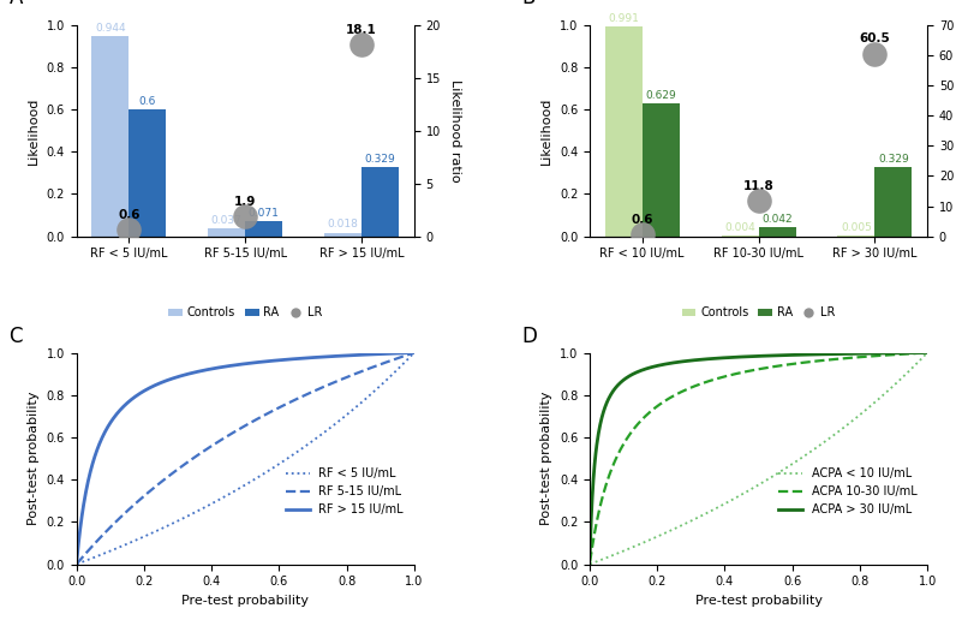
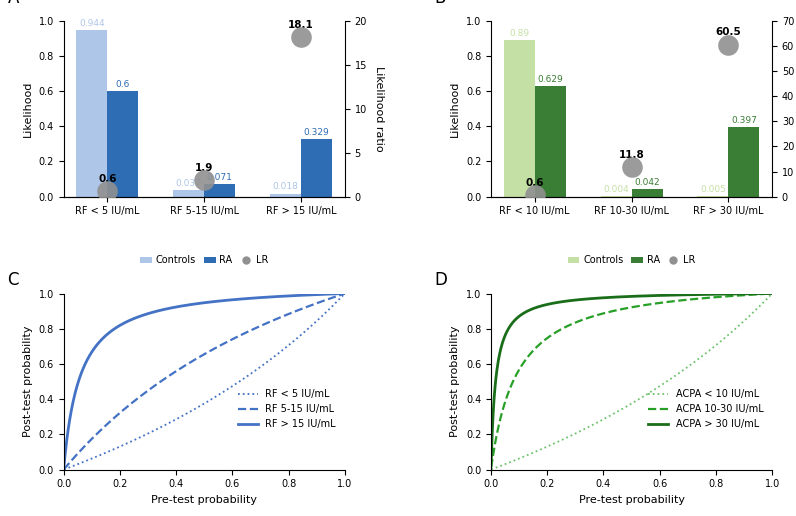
Controls/RF < 10 IU/mL: 0.991 -> 0.89
RA/RF > 30 IU/mL: 0.329 -> 0.397
